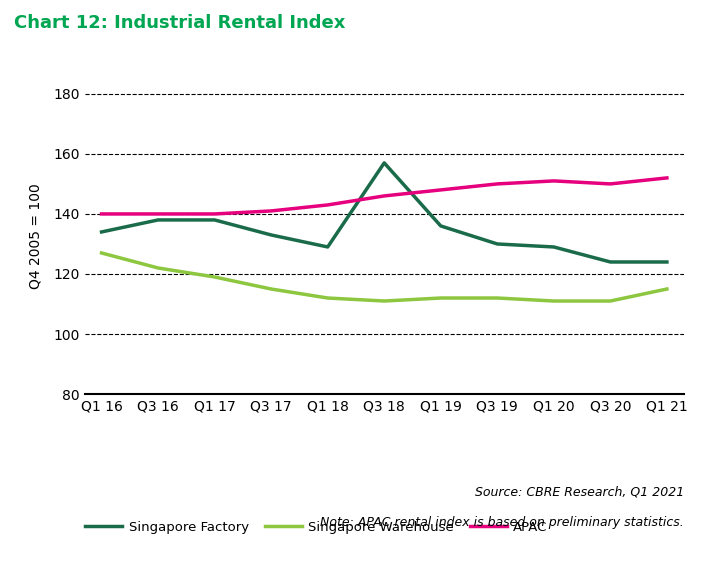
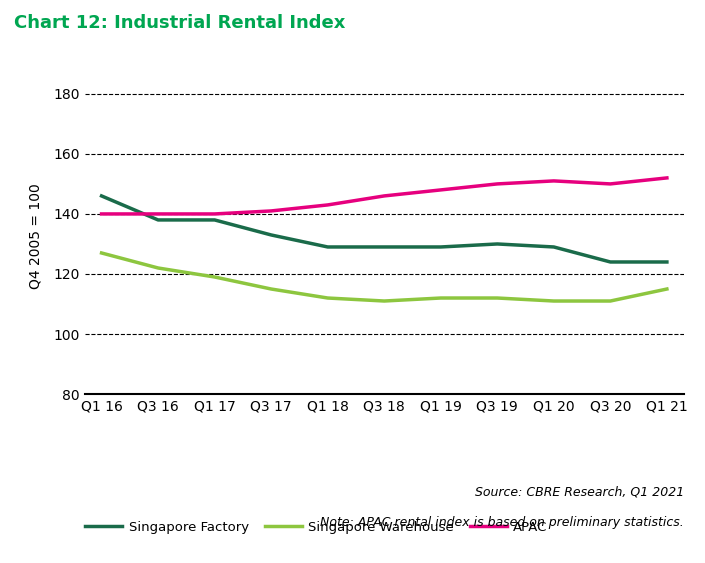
Singapore Factory/Q1 16: 134 -> 146
Singapore Factory/Q3 18: 157 -> 129
Singapore Factory/Q1 19: 136 -> 129
